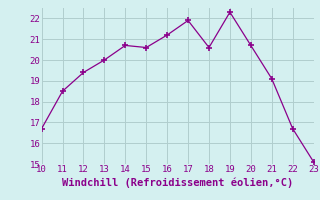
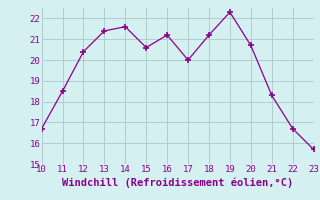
12: 19.4 -> 20.4
13: 20.0 -> 21.4
14: 20.7 -> 21.6
17: 21.9 -> 20.0
18: 20.6 -> 21.2
21: 19.1 -> 18.3
23: 15.1 -> 15.7
